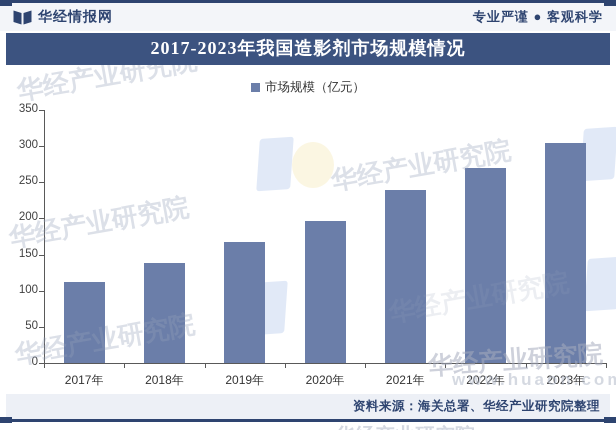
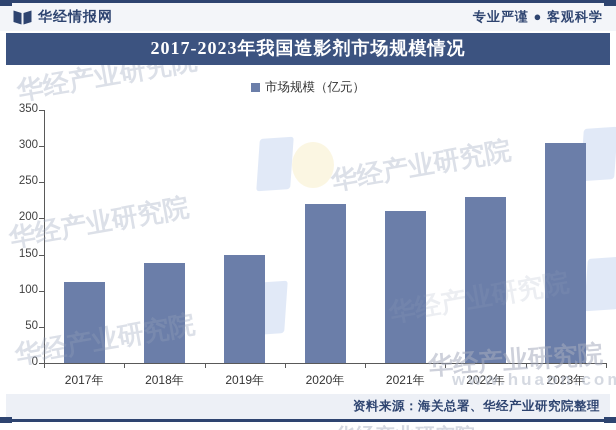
2019年: 170 -> 150
2020年: 200 -> 220
2021年: 240 -> 210
2022年: 270 -> 230
